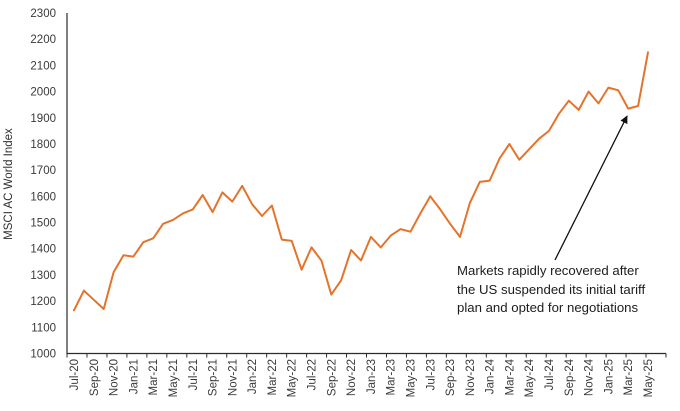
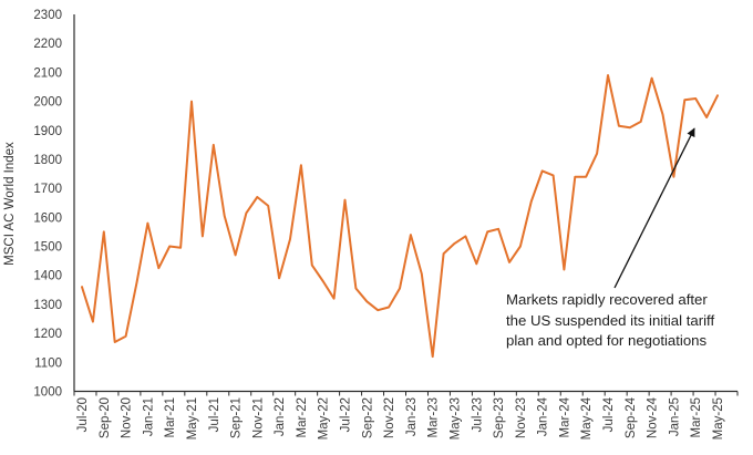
Jul-20: 1160 -> 1360
Sep-20: 1200 -> 1550
Nov-20: 1310 -> 1190
Jan-21: 1370 -> 1580
Mar-21: 1440 -> 1500
May-21: 1510 -> 2000
Jul-21: 1550 -> 1850
Sep-21: 1540 -> 1470
Nov-21: 1580 -> 1670
Jan-22: 1570 -> 1390
Mar-22: 1560 -> 1780
May-22: 1430 -> 1380
Jul-22: 1400 -> 1660
Sep-22: 1220 -> 1310
Nov-22: 1400 -> 1290
Jan-23: 1440 -> 1540
Mar-23: 1450 -> 1120
May-23: 1460 -> 1510
Jul-23: 1600 -> 1440
Sep-23: 1500 -> 1560
Nov-23: 1580 -> 1500
Jan-24: 1660 -> 1760
Mar-24: 1800 -> 1420
May-24: 1780 -> 1740
Jul-24: 1850 -> 2090
Sep-24: 1960 -> 1910
Nov-24: 2000 -> 2080
Jan-25: 2020 -> 1740
Mar-25: 1940 -> 2010
May-25: 2150 -> 2020
